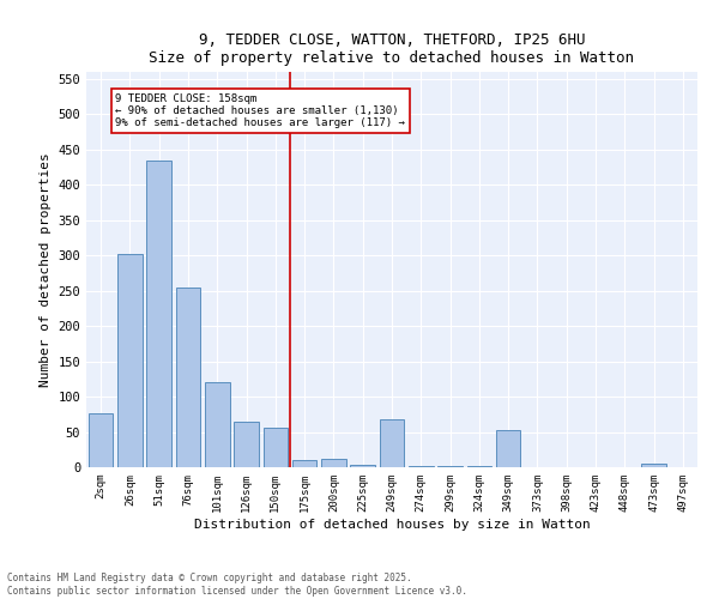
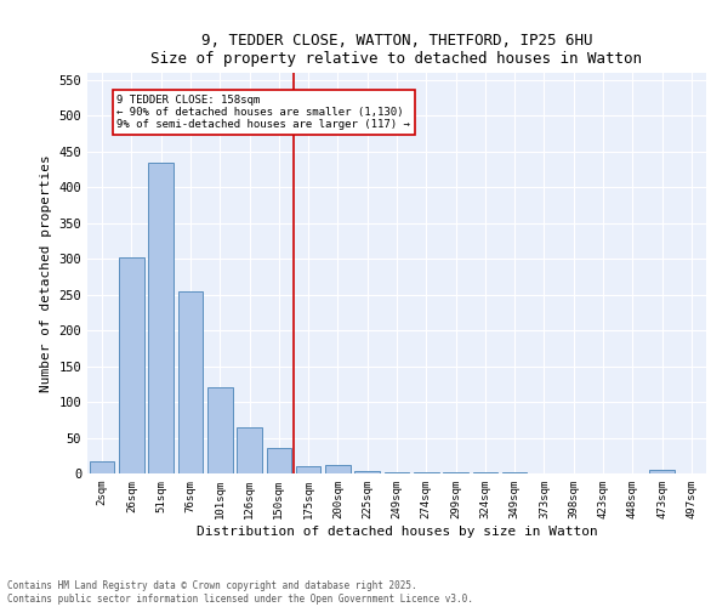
2sqm: 76 -> 17
150sqm: 56 -> 35
249sqm: 68 -> 2
349sqm: 52 -> 1
